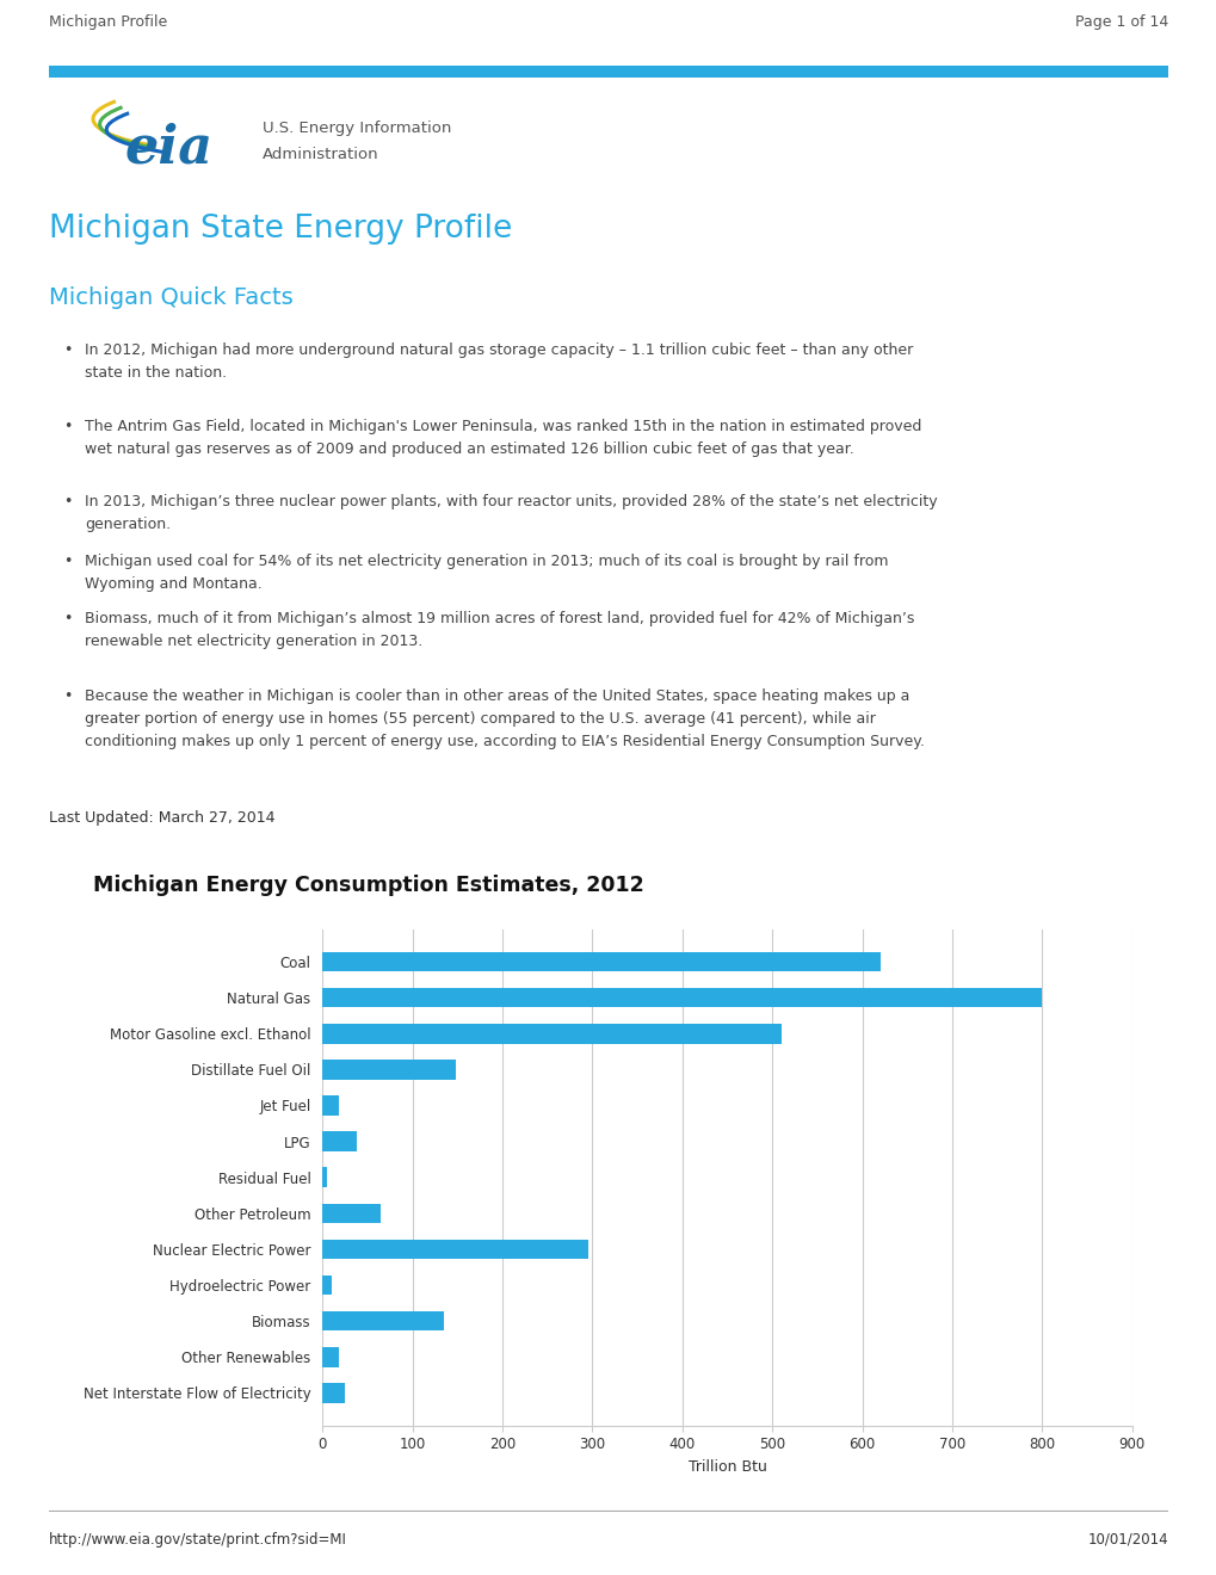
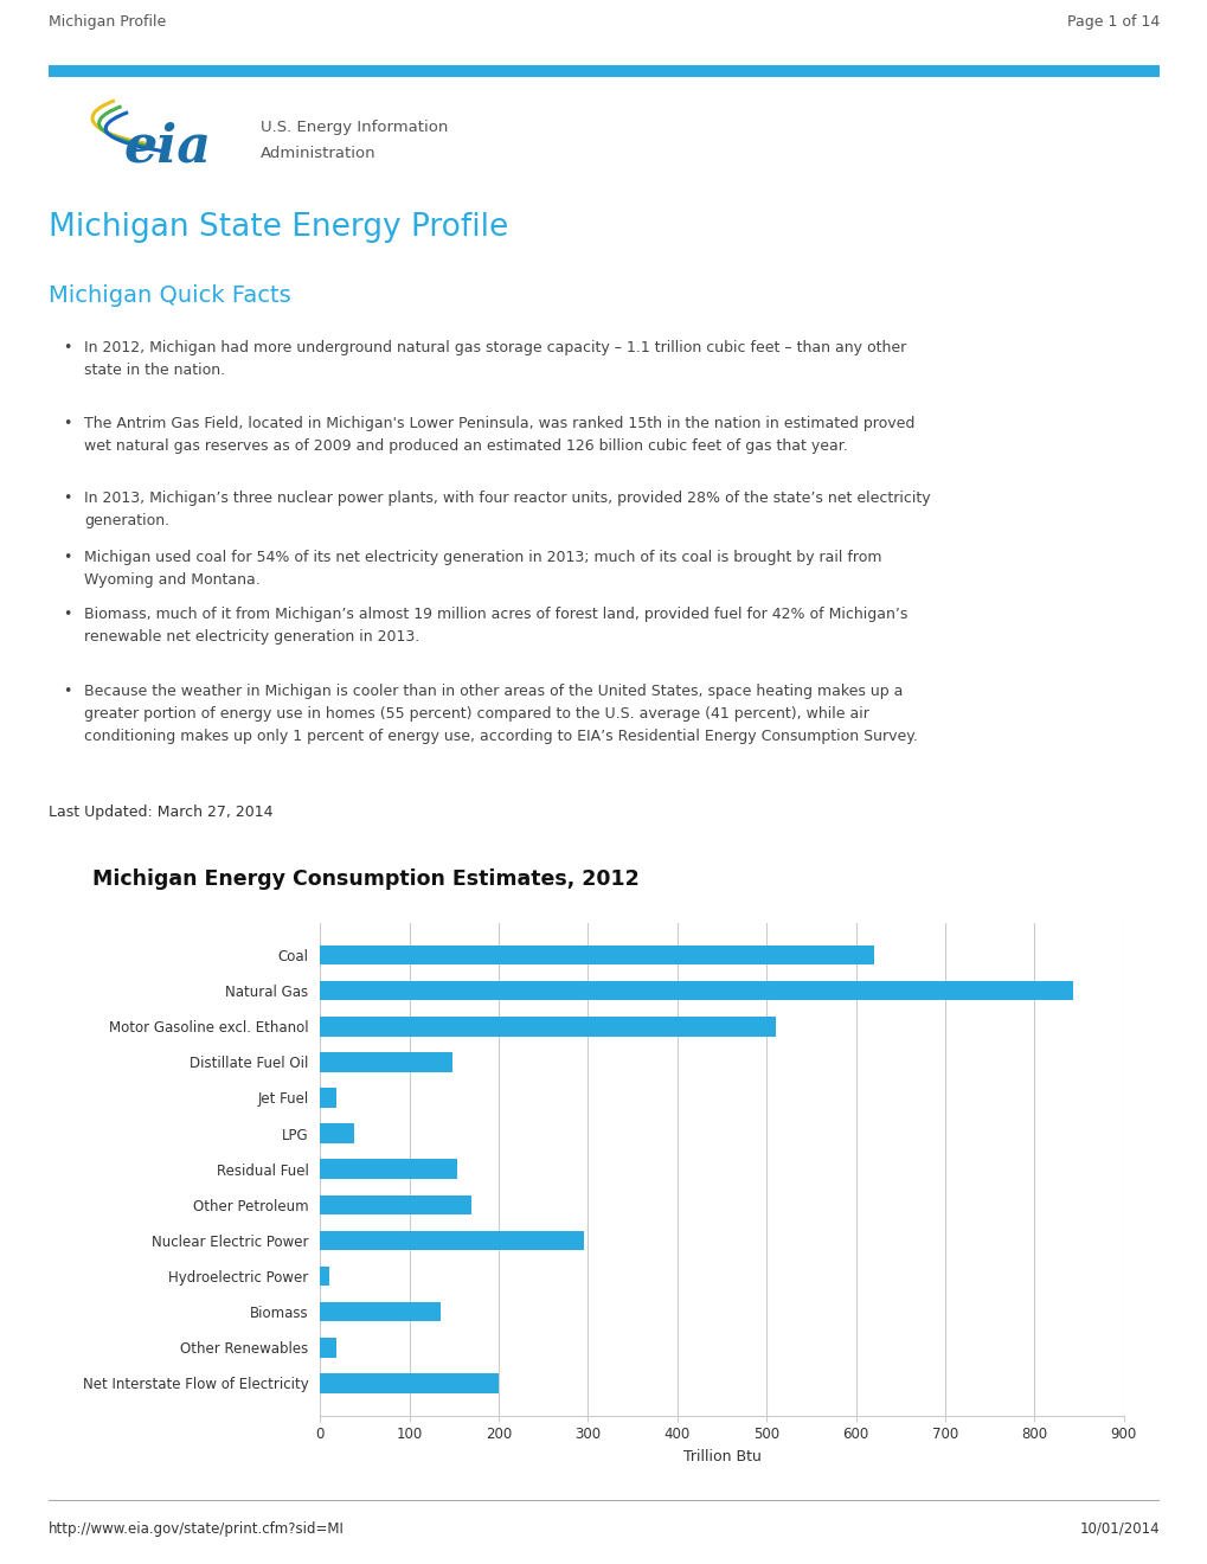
Natural Gas: 800 -> 844
Residual Fuel: 5 -> 154
Other Petroleum: 65 -> 170
Net Interstate Flow of Electricity: 25 -> 200
